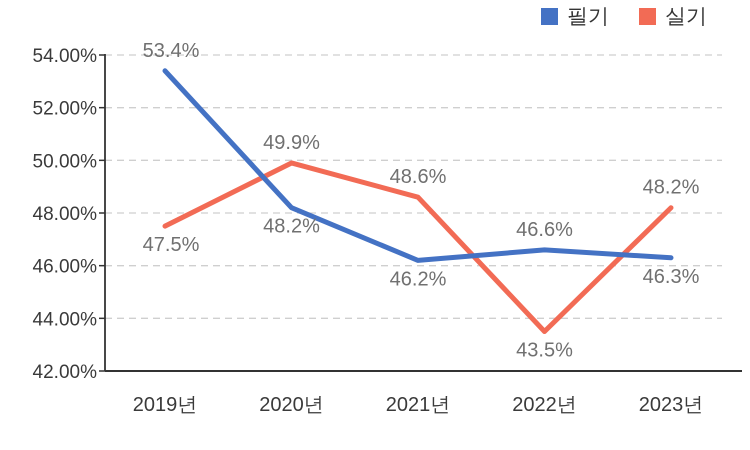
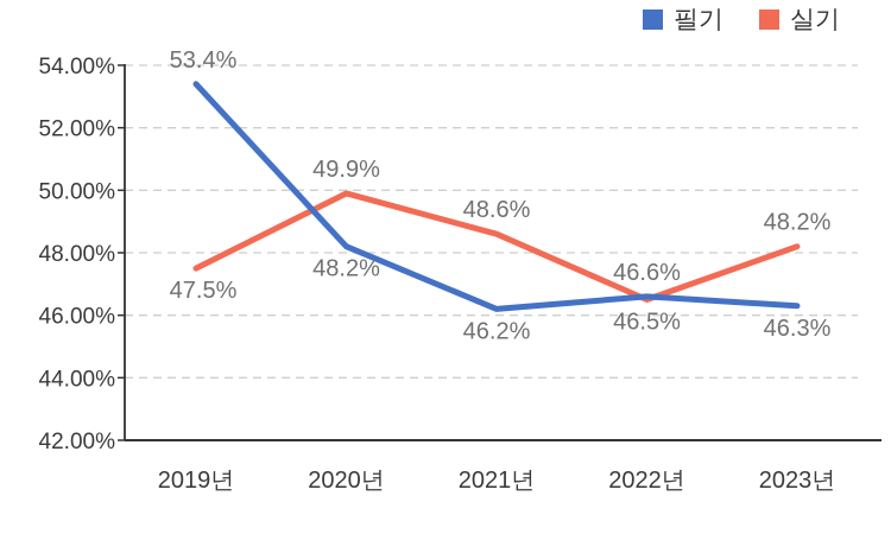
실기/2022년: 43.5% -> 46.5%
